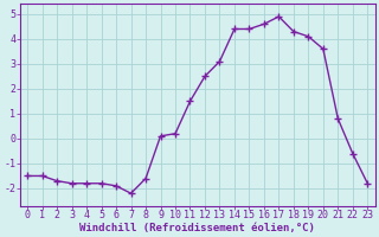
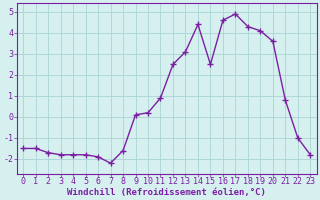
11: 1.5 -> 0.9
15: 4.4 -> 2.5
22: -0.6 -> -1.0
